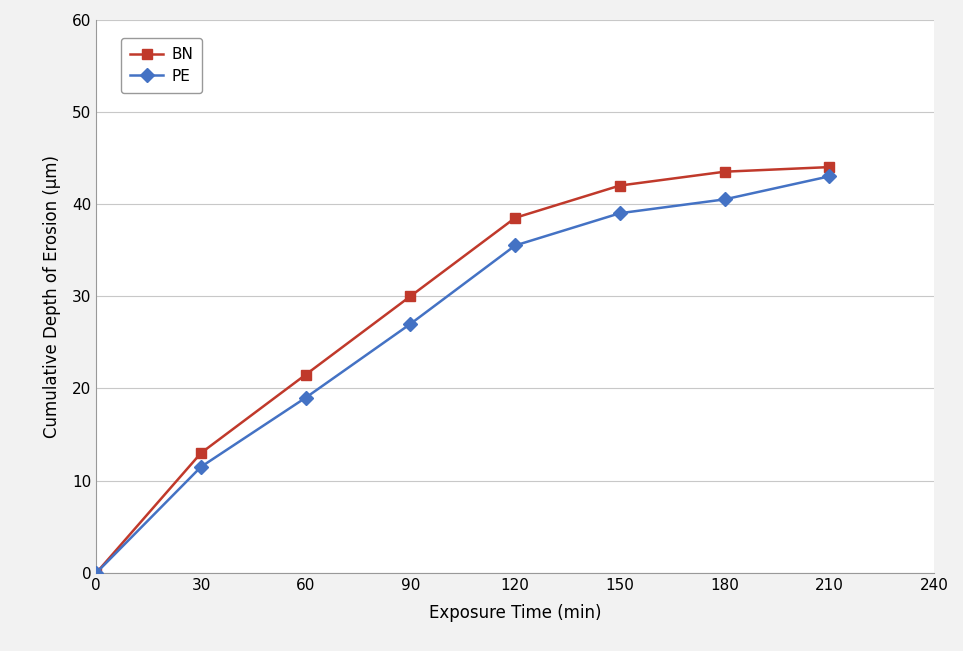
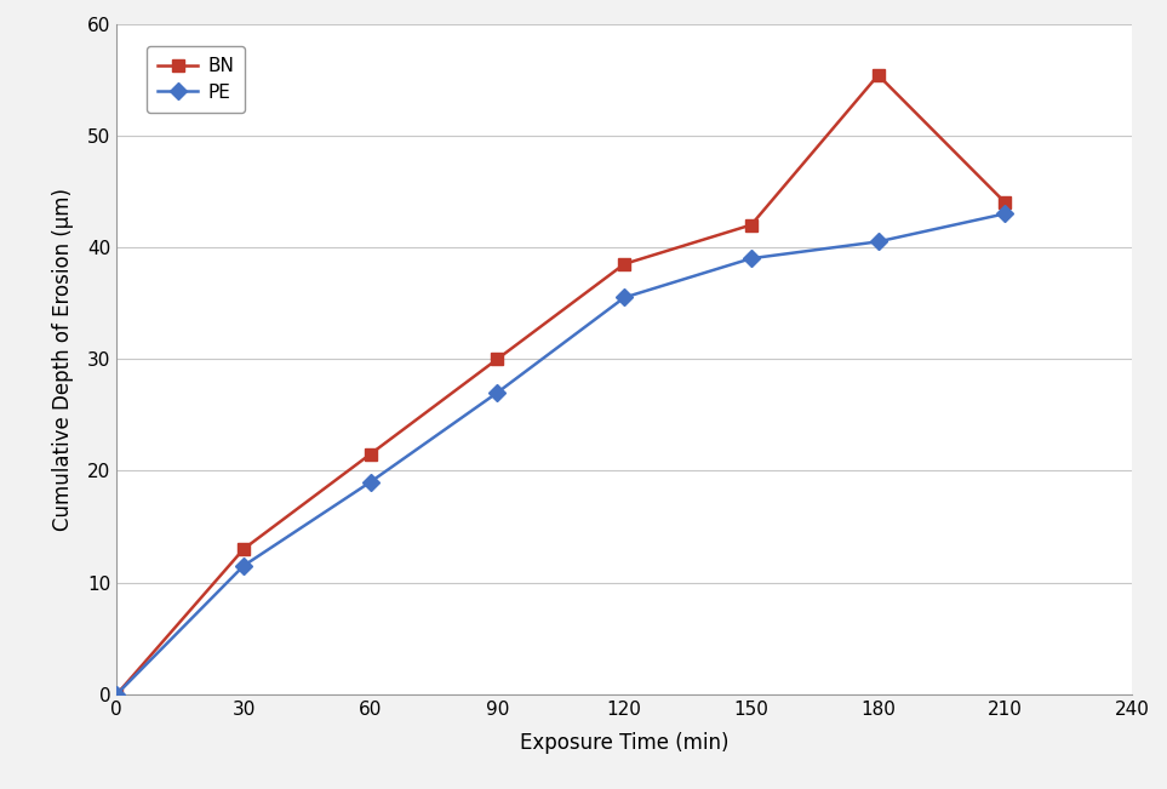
BN/180: 43.5 -> 55.4
